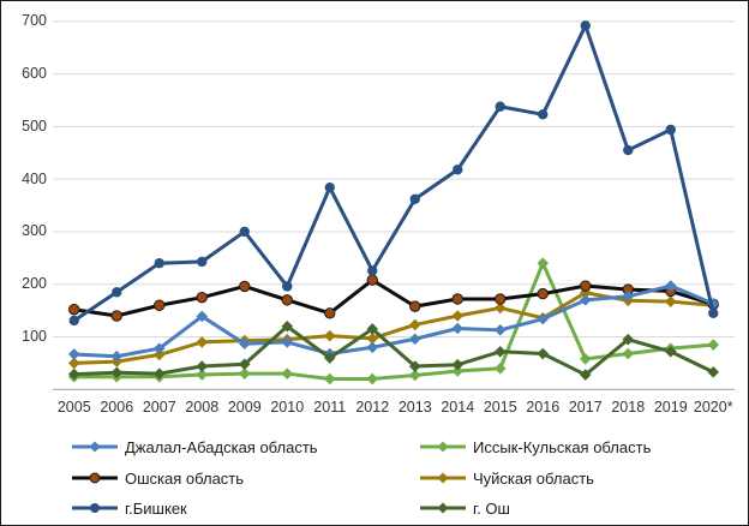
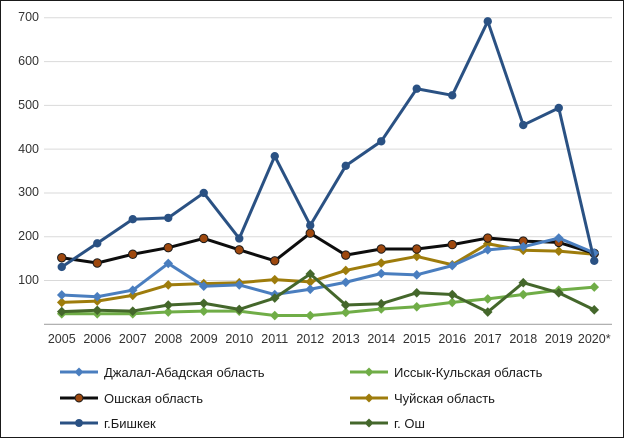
г. Ош/2010: 120 -> 30
Иссык-Кульская область/2016: 240 -> 50
